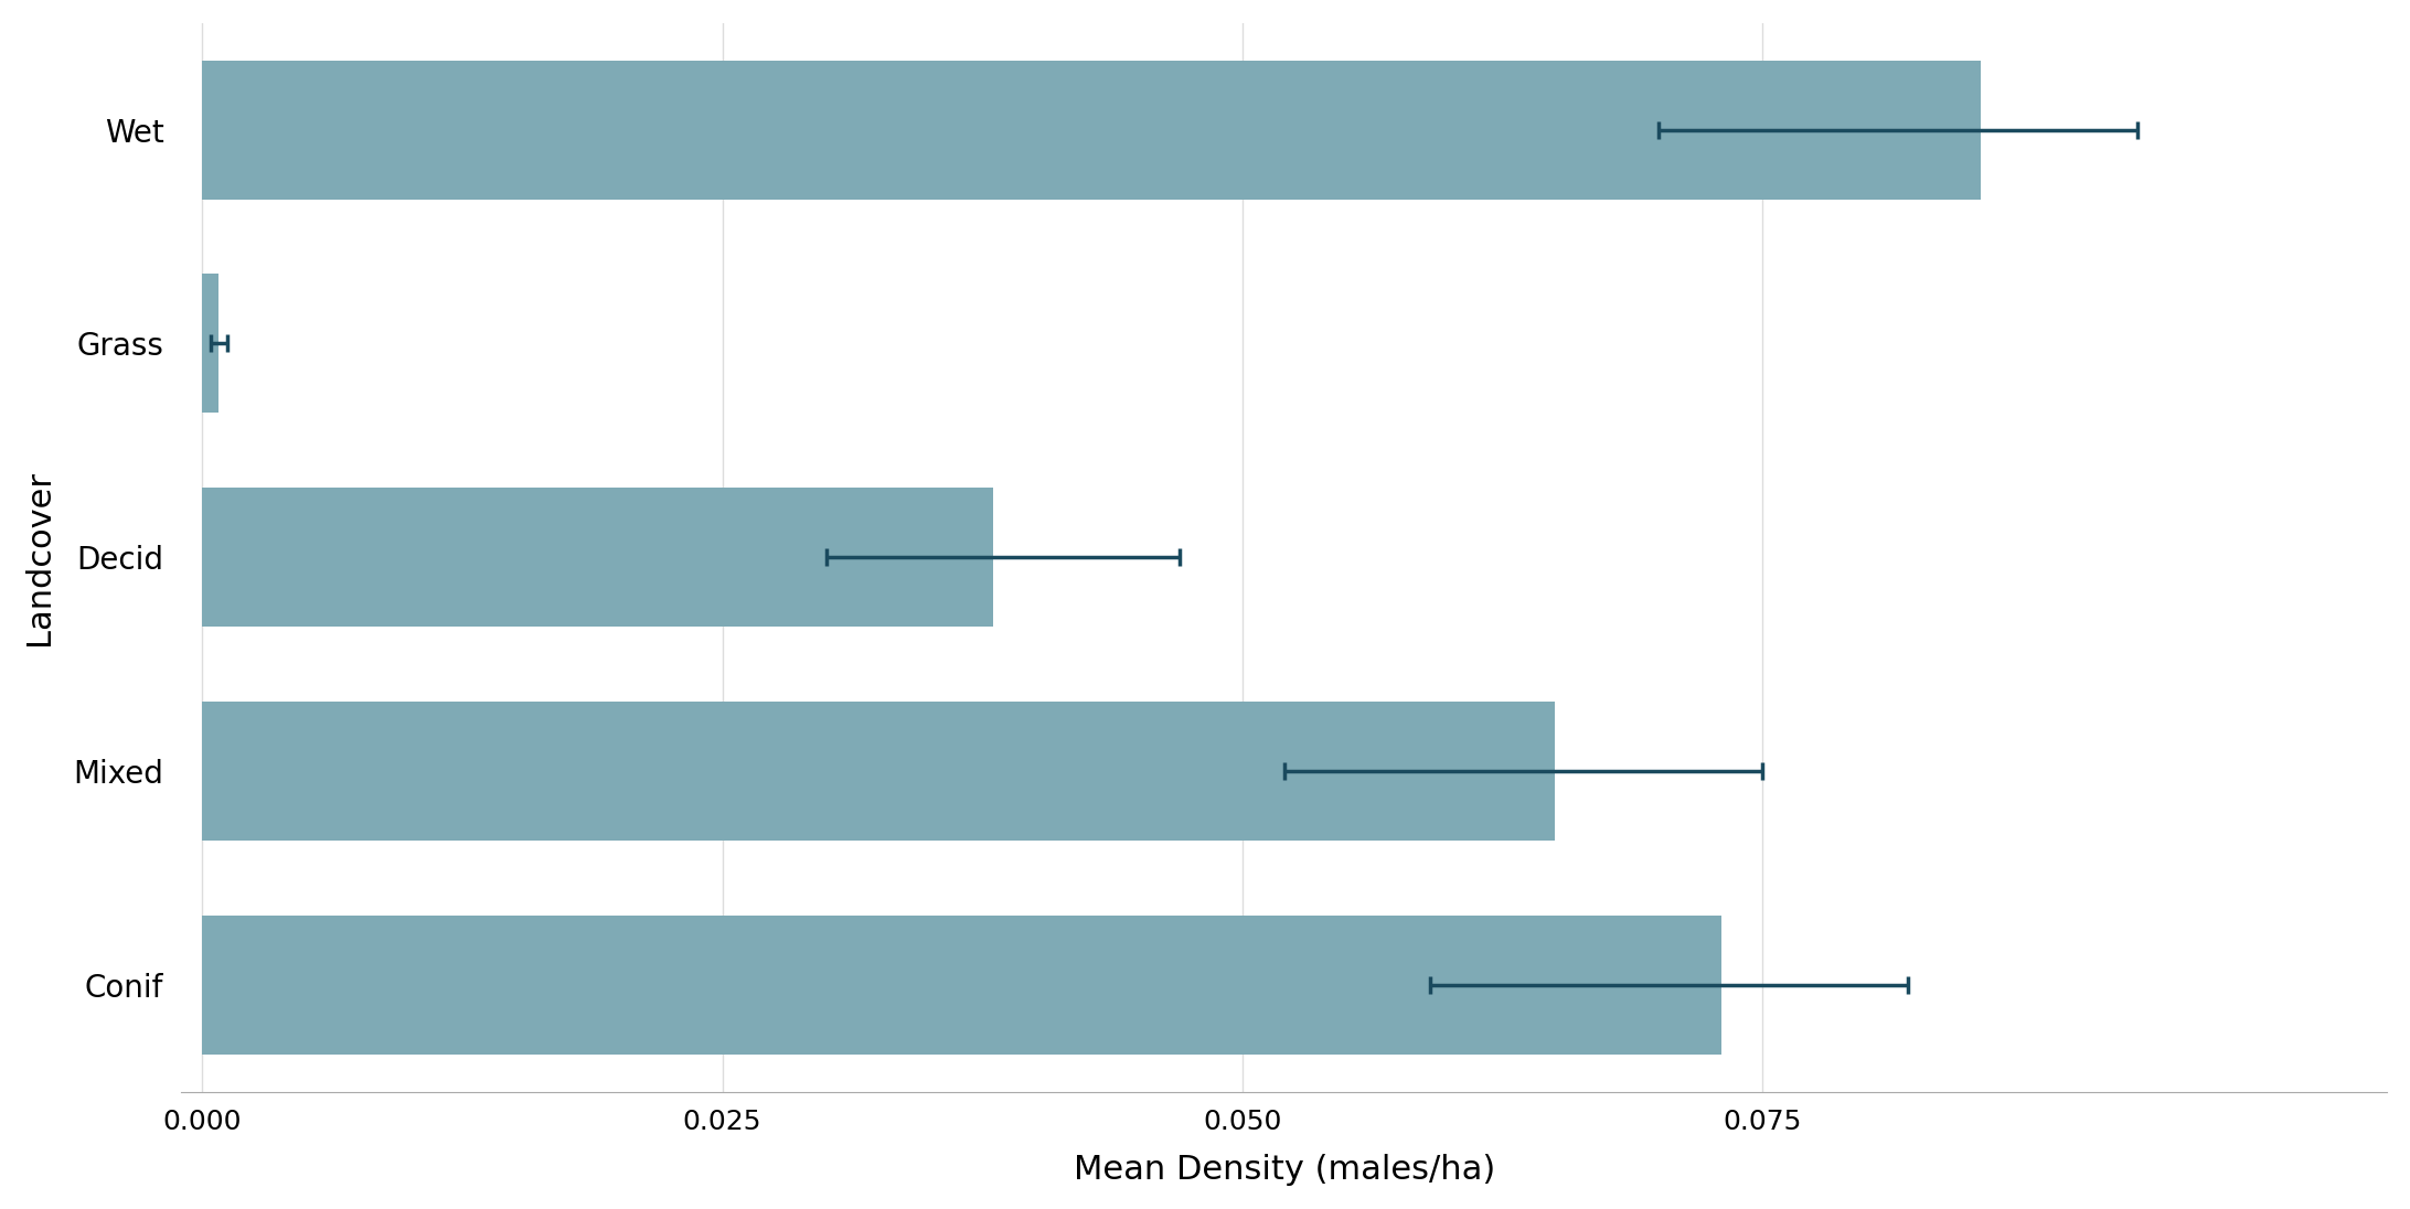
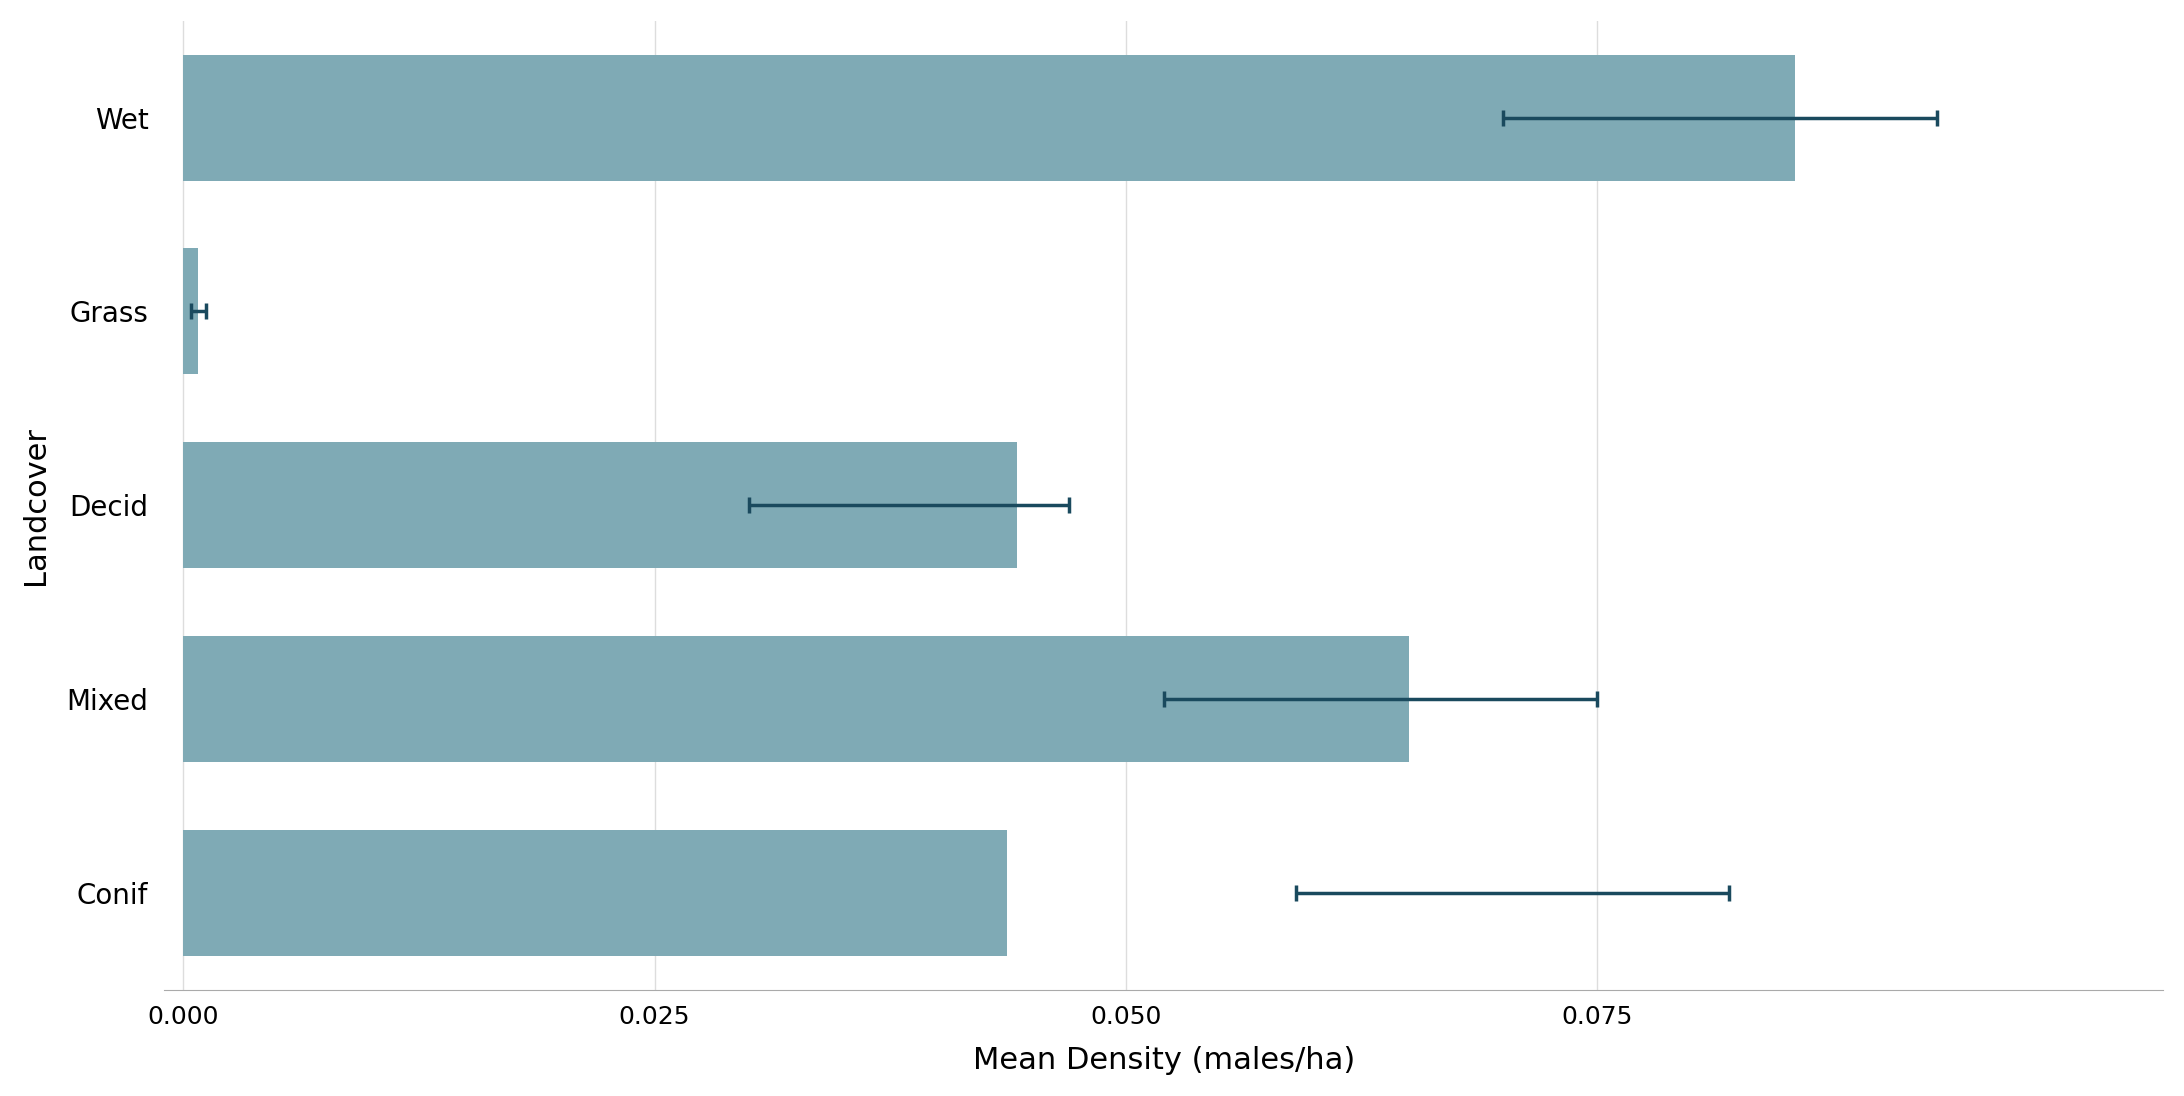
Decid: 0.0380 -> 0.0442
Conif: 0.0730 -> 0.0437
